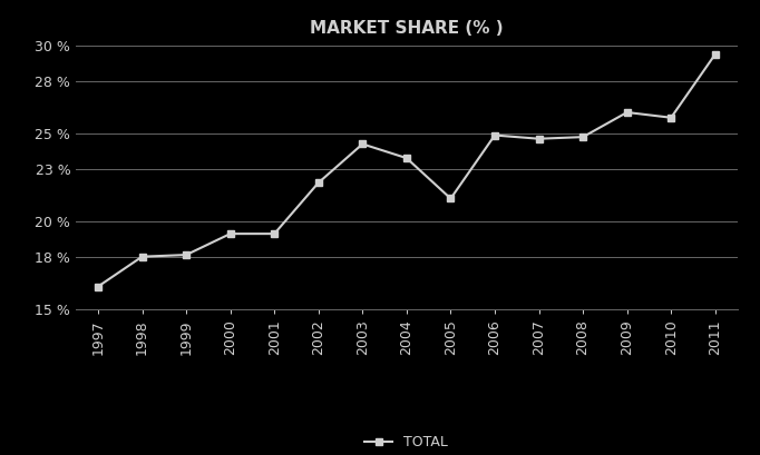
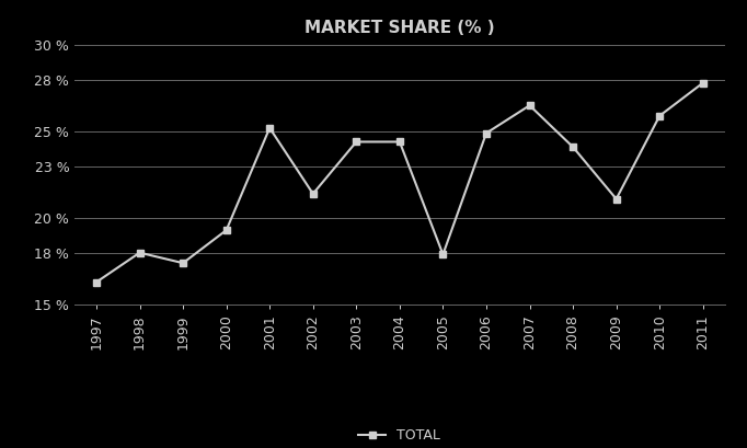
1999: 18.1 % -> 17.4 %
2001: 19.3 % -> 25.2 %
2002: 22.2 % -> 21.4 %
2004: 23.6 % -> 24.4 %
2005: 21.3 % -> 17.9 %
2007: 24.7 % -> 26.5 %
2008: 24.8 % -> 24.1 %
2009: 26.2 % -> 21.1 %
2011: 29.5 % -> 27.8 %
